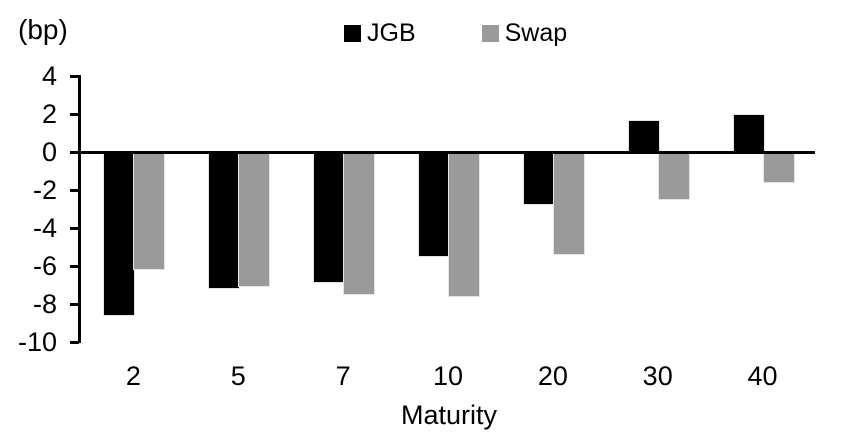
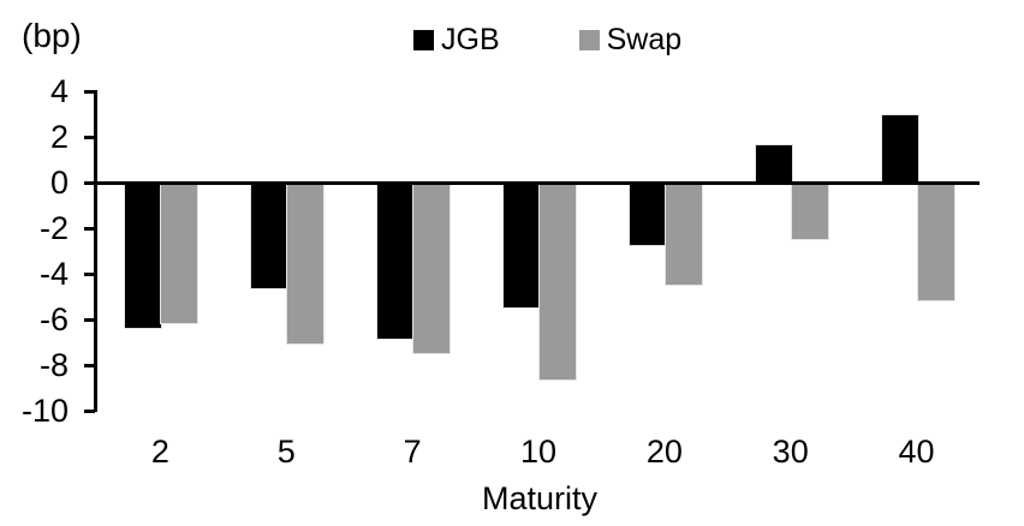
JGB/2: -8.5 -> -6.3
JGB/5: -7.1 -> -4.6
Swap/10: -7.5 -> -8.6
Swap/20: -5.3 -> -4.4
JGB/40: 2.0 -> 3.0
Swap/40: -1.5 -> -5.1
